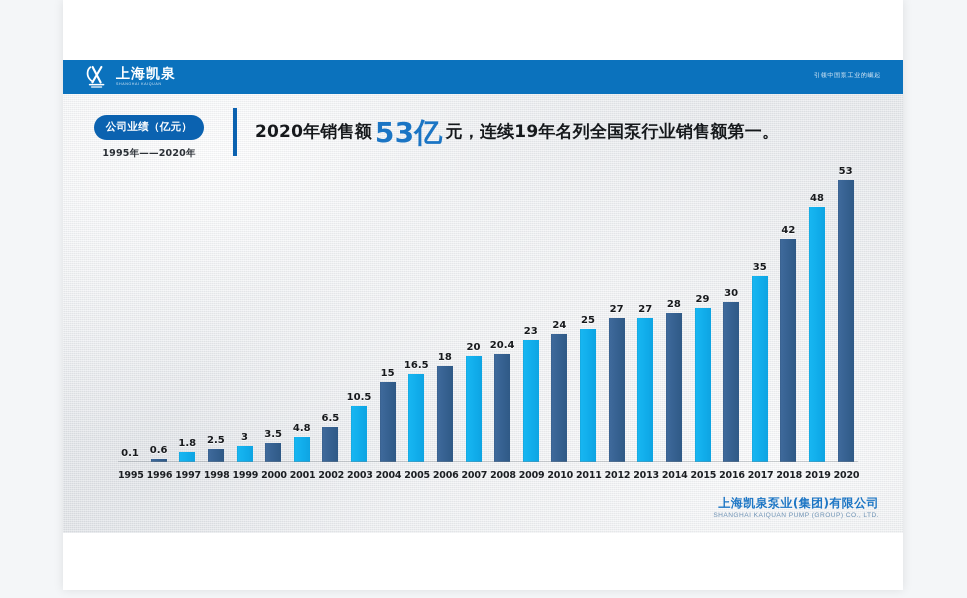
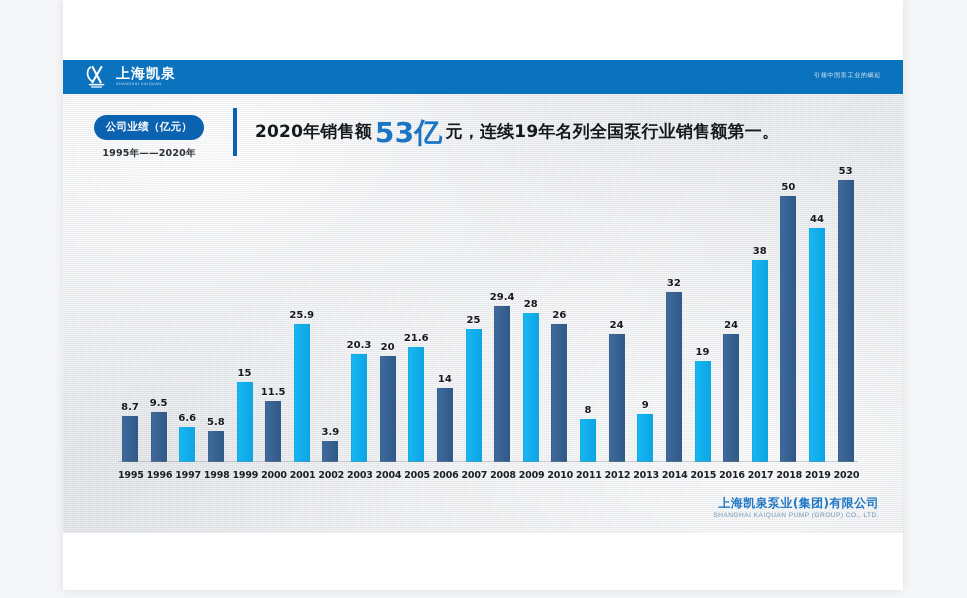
1995: 0.1 -> 8.7
1996: 0.6 -> 9.5
1997: 1.8 -> 6.6
1998: 2.5 -> 5.8
1999: 3 -> 15
2000: 3.5 -> 11.5
2001: 4.8 -> 25.9
2002: 6.5 -> 3.9
2003: 10.5 -> 20.3
2004: 15 -> 20
2005: 16.5 -> 21.6
2006: 18 -> 14
2007: 20 -> 25
2008: 20.4 -> 29.4
2009: 23 -> 28
2010: 24 -> 26
2011: 25 -> 8
2012: 27 -> 24
2013: 27 -> 9
2014: 28 -> 32
2015: 29 -> 19
2016: 30 -> 24
2017: 35 -> 38
2018: 42 -> 50
2019: 48 -> 44
